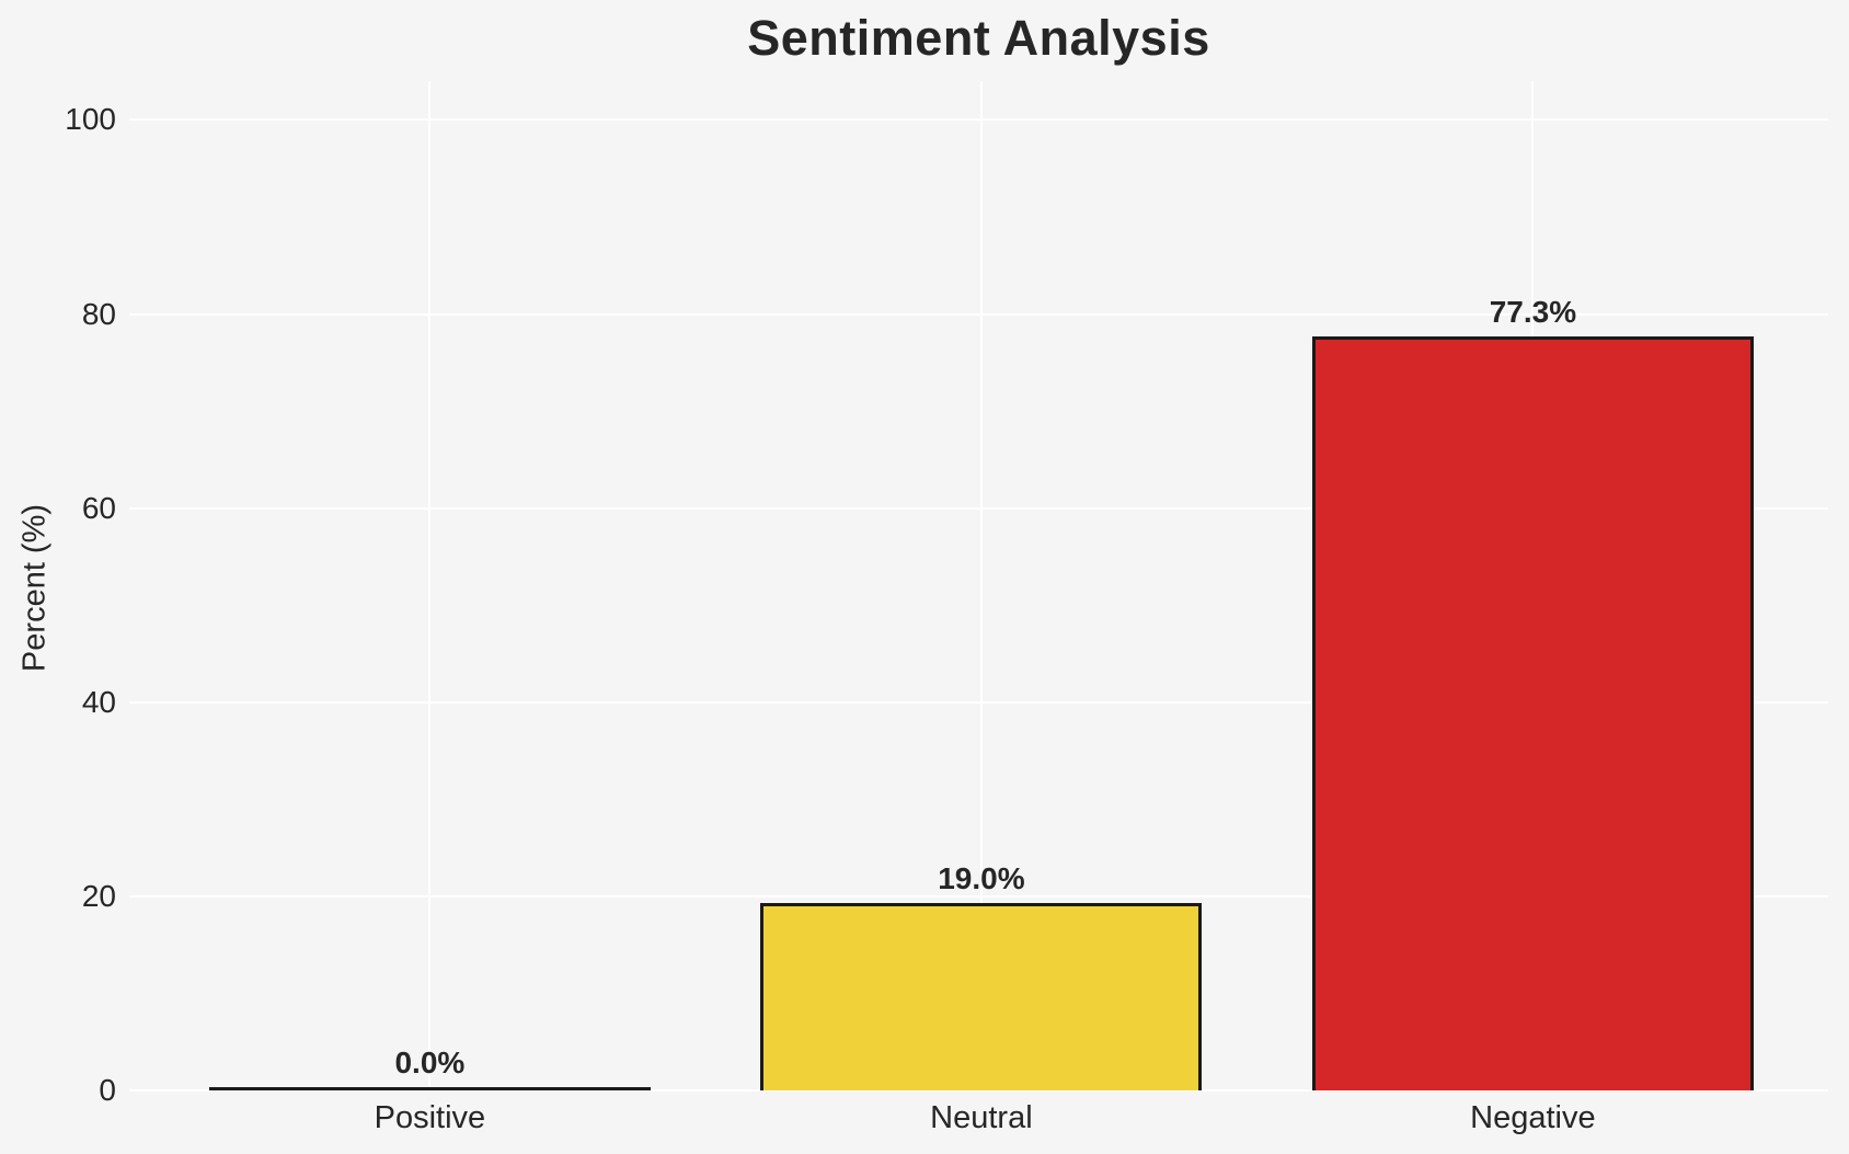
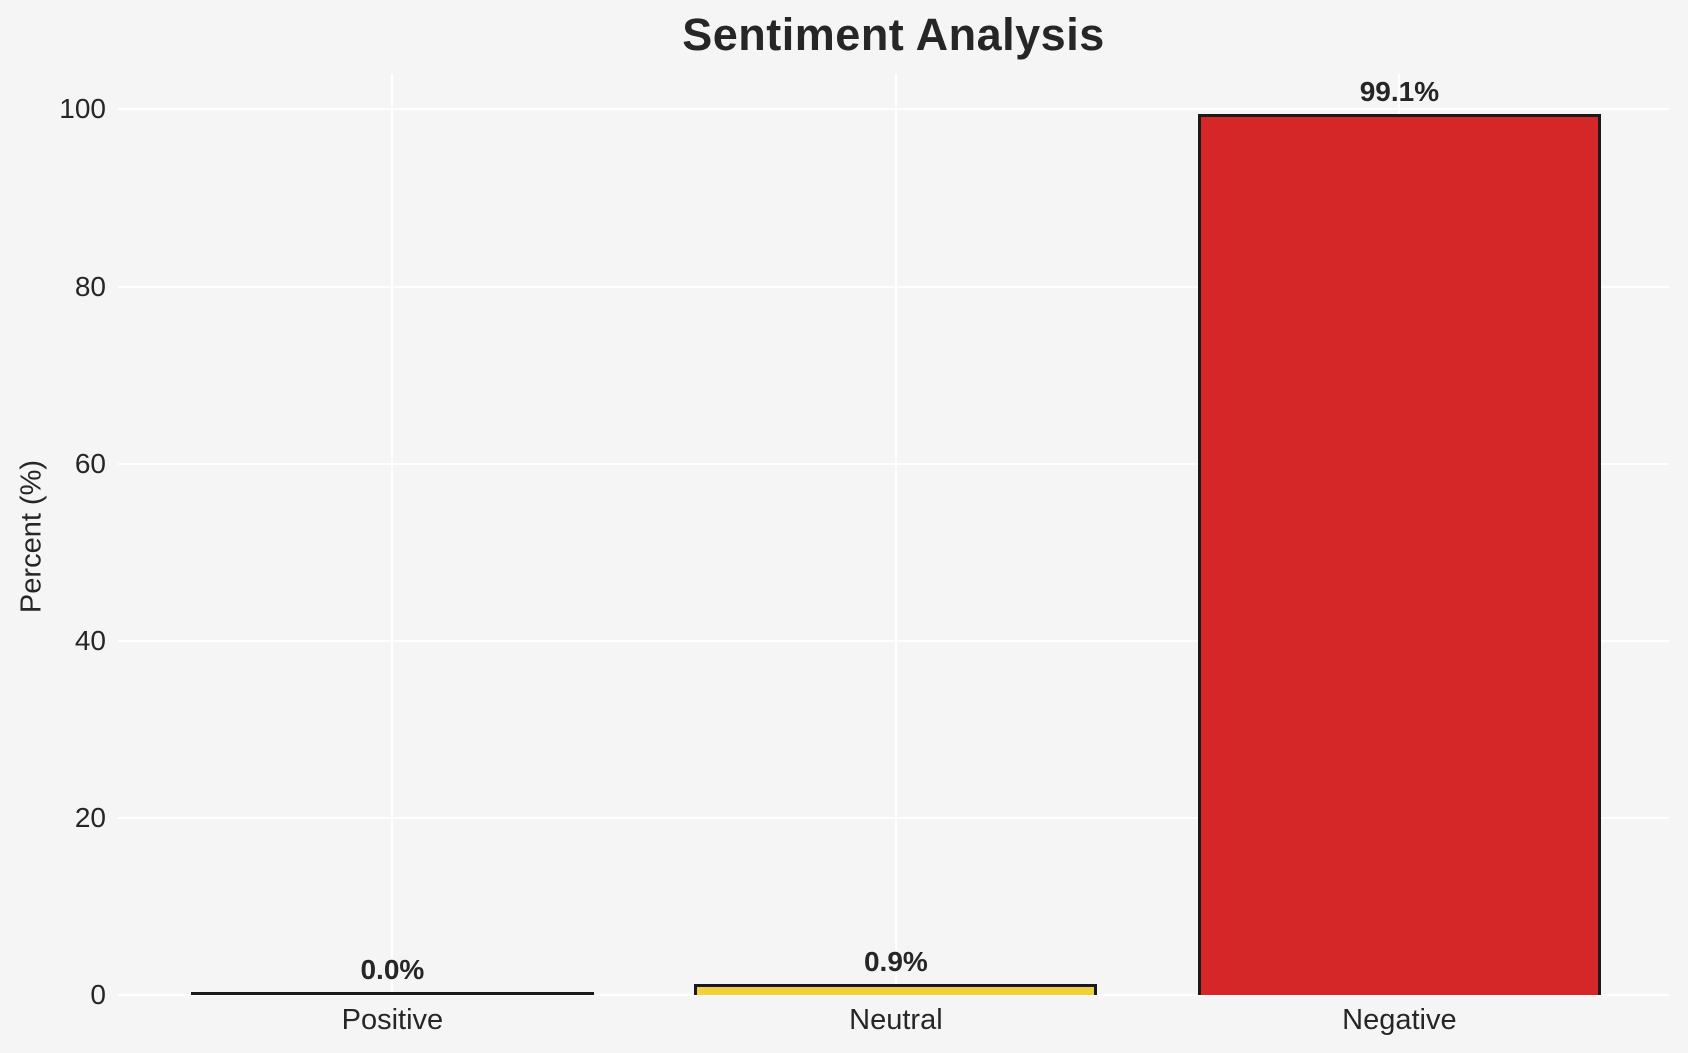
Neutral: 19.0% -> 0.9%
Negative: 77.3% -> 99.1%
